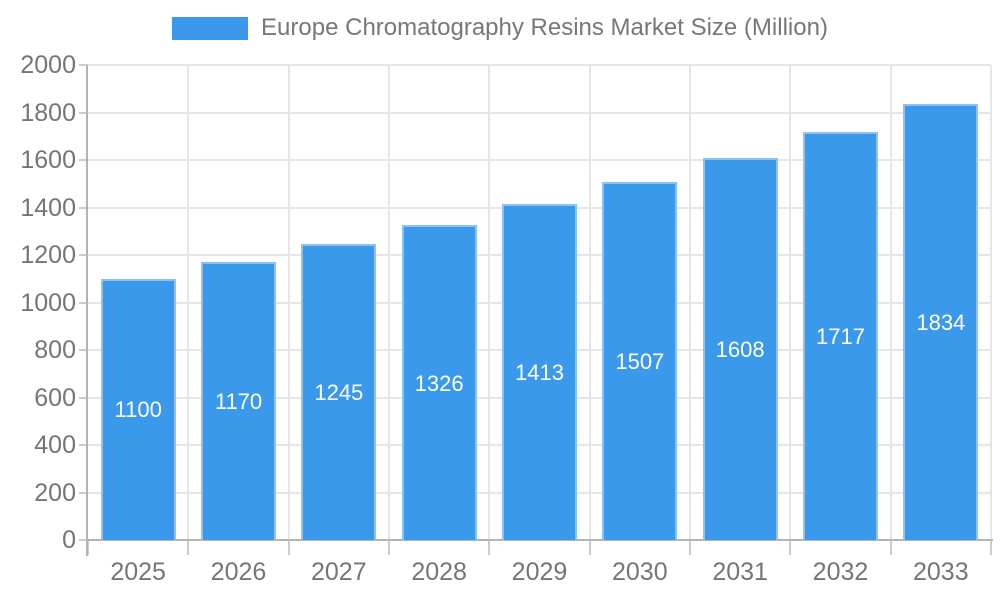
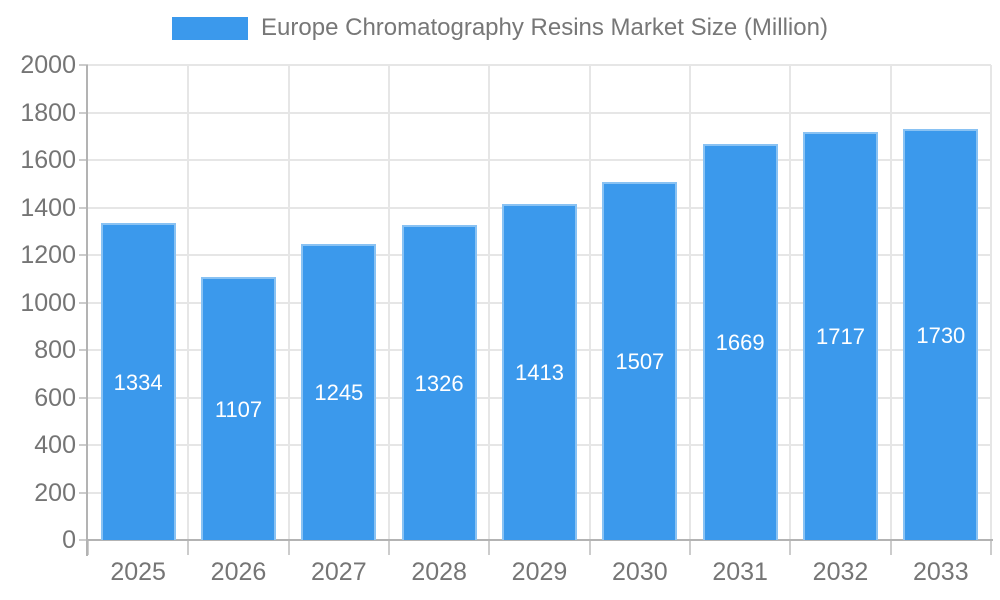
2025: 1100 -> 1334
2026: 1170 -> 1107
2031: 1608 -> 1669
2033: 1834 -> 1730
